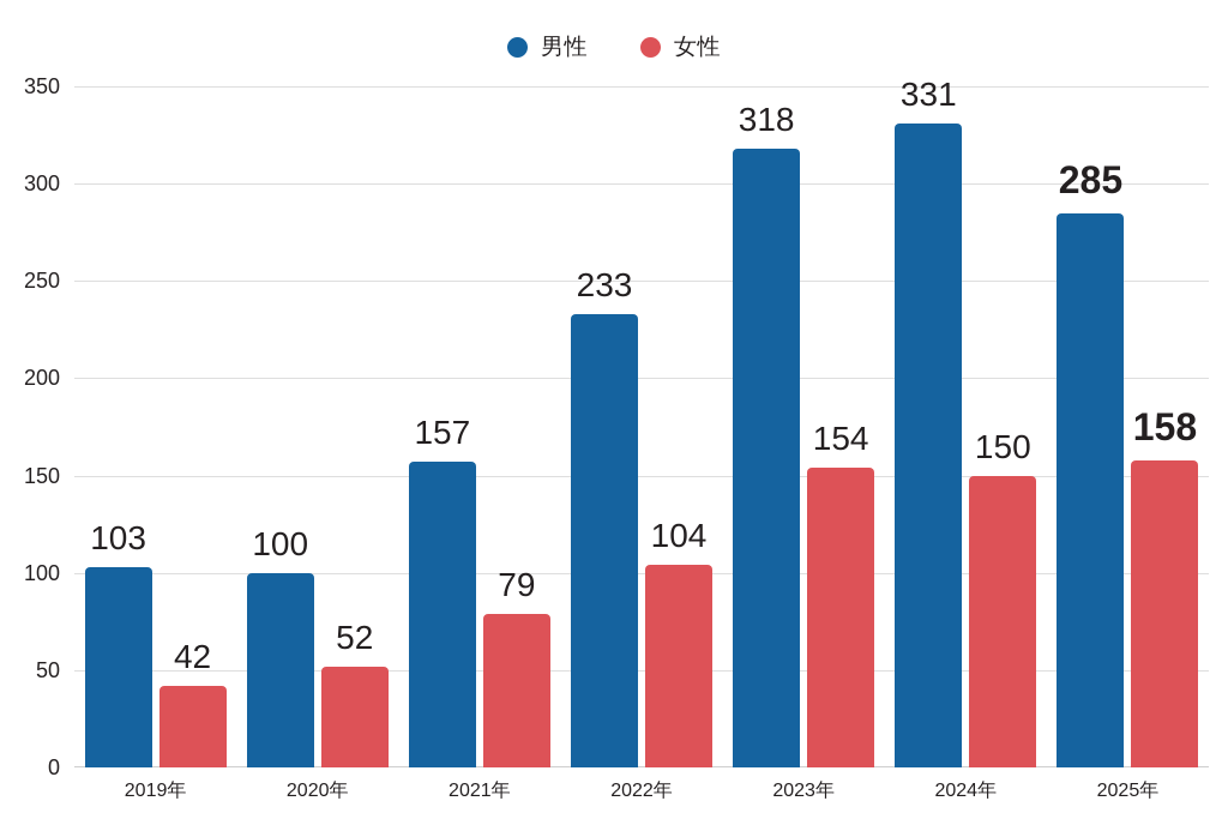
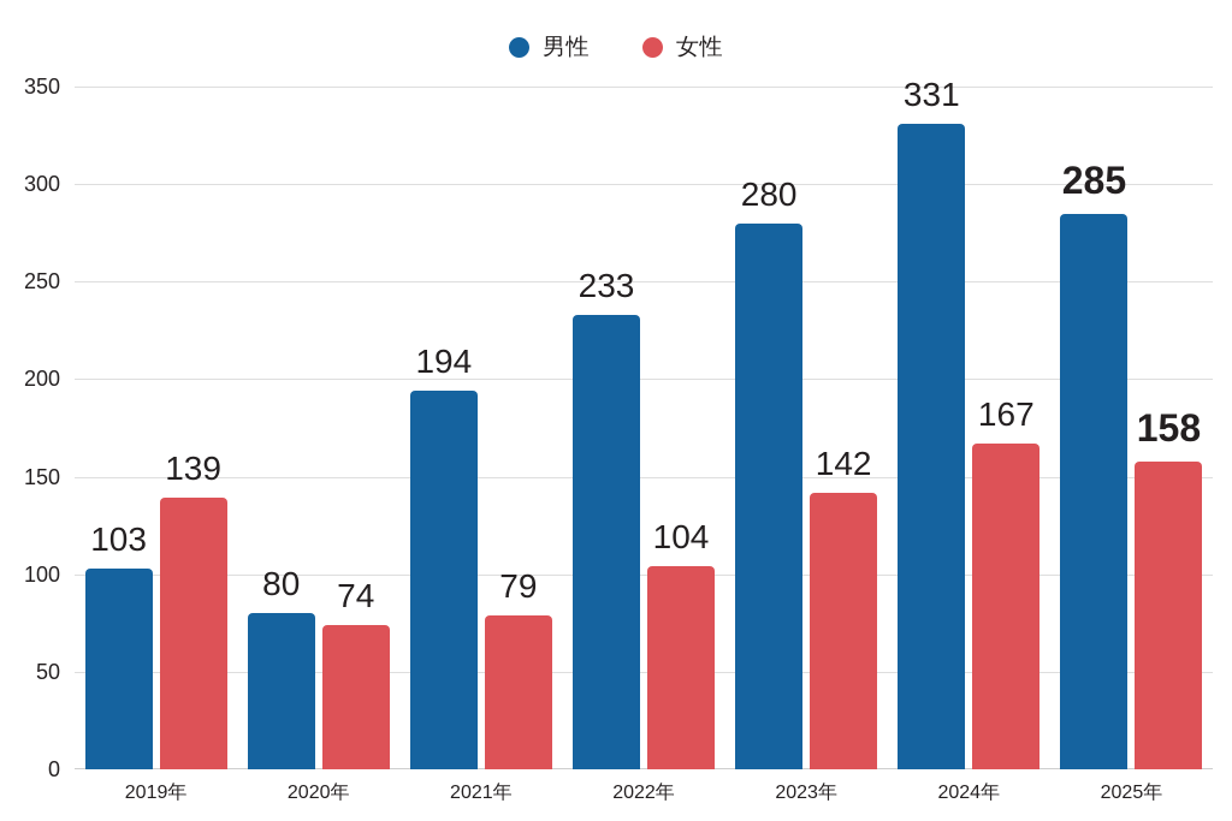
女性/2019年: 42 -> 139
男性/2020年: 100 -> 80
女性/2020年: 52 -> 74
男性/2021年: 157 -> 194
男性/2023年: 318 -> 280
女性/2023年: 154 -> 142
女性/2024年: 150 -> 167
